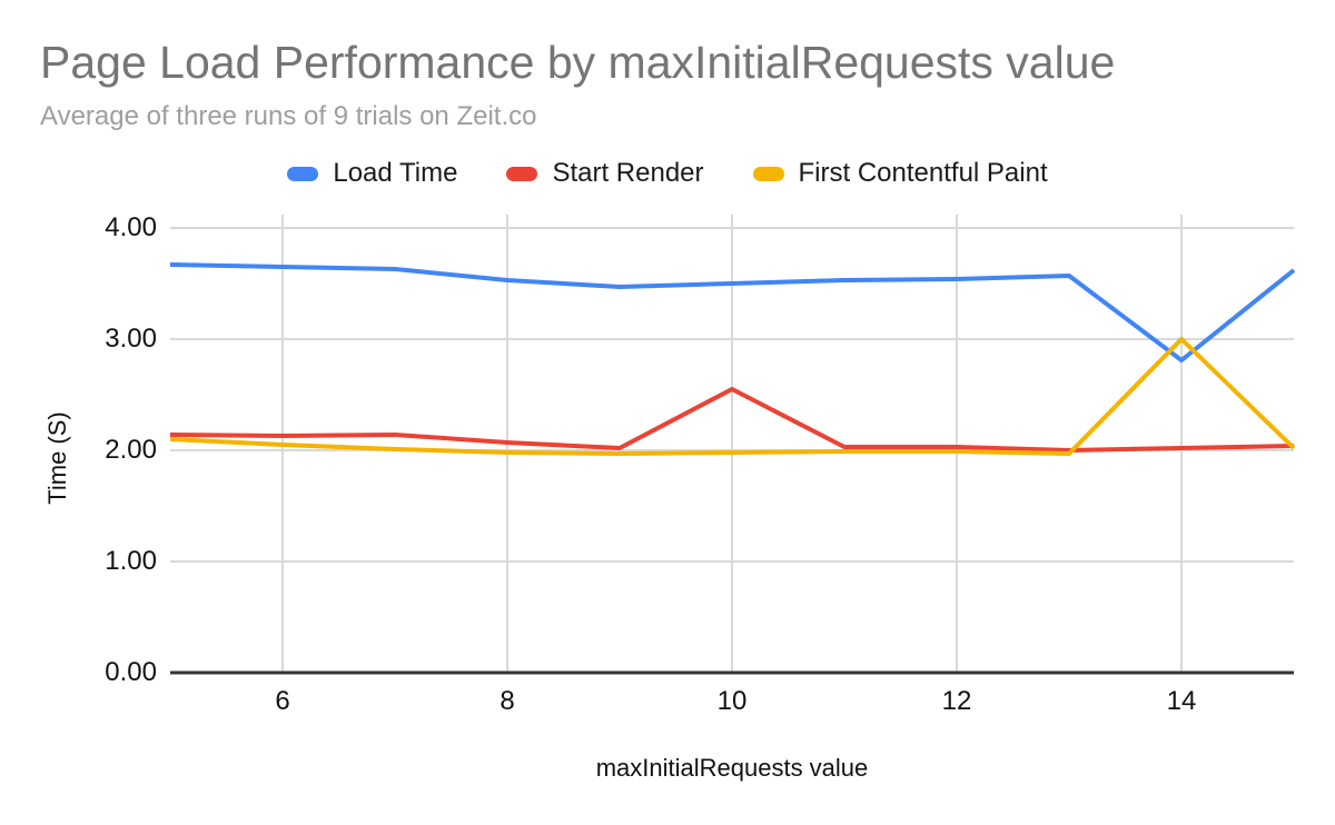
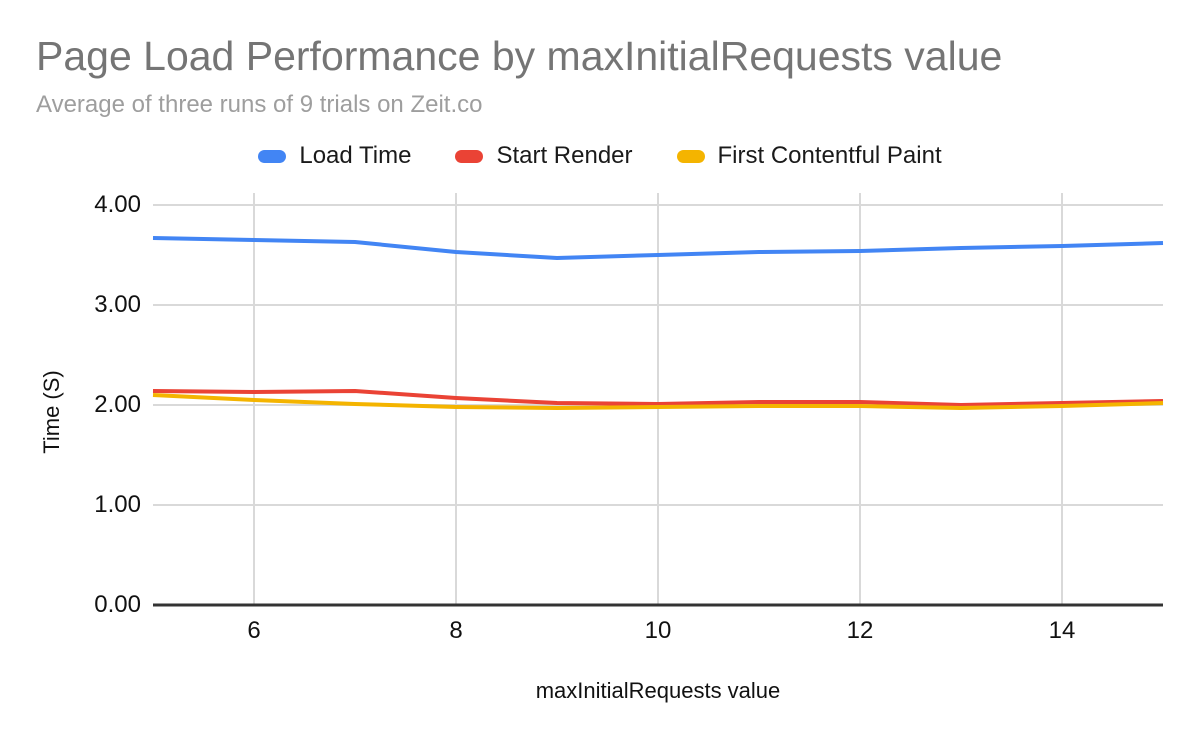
Start Render/10: 2.55 -> 2.01
Load Time/14: 2.81 -> 3.59
First Contentful Paint/14: 3.00 -> 1.99
